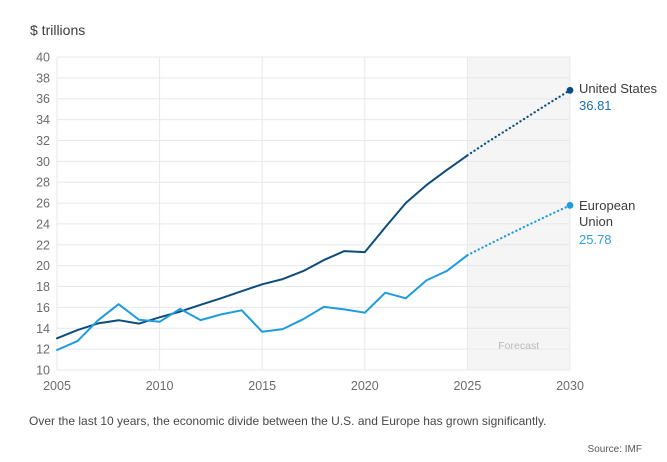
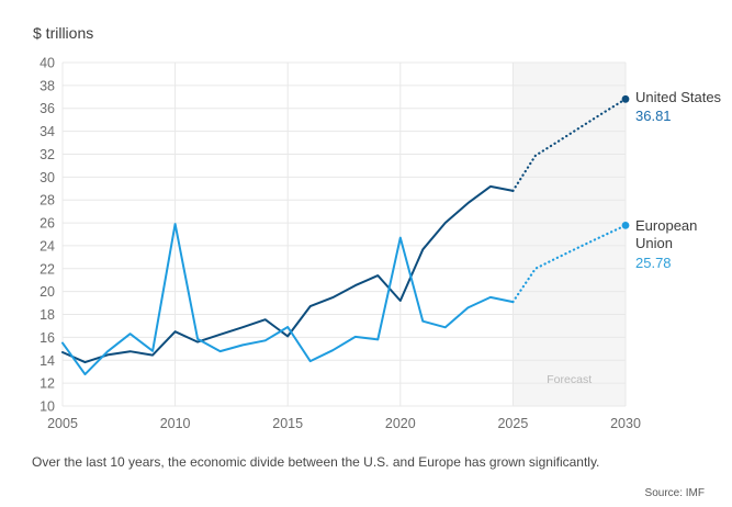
United States/2005: 13.0 -> 14.7
European Union/2005: 11.9 -> 15.5
United States/2010: 15.1 -> 16.5
European Union/2010: 14.6 -> 25.9
United States/2015: 18.2 -> 16.1
European Union/2015: 13.7 -> 16.9
United States/2020: 21.3 -> 19.2
European Union/2020: 15.5 -> 24.7
United States/2025: 30.6 -> 28.8
European Union/2025: 21.0 -> 19.1
